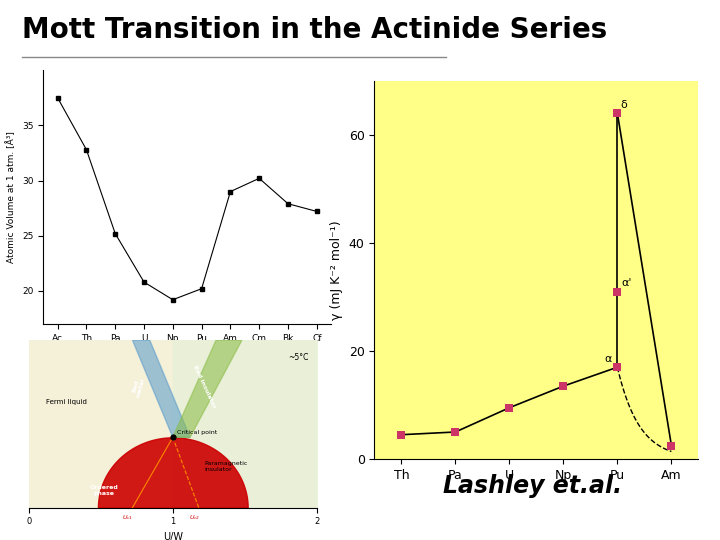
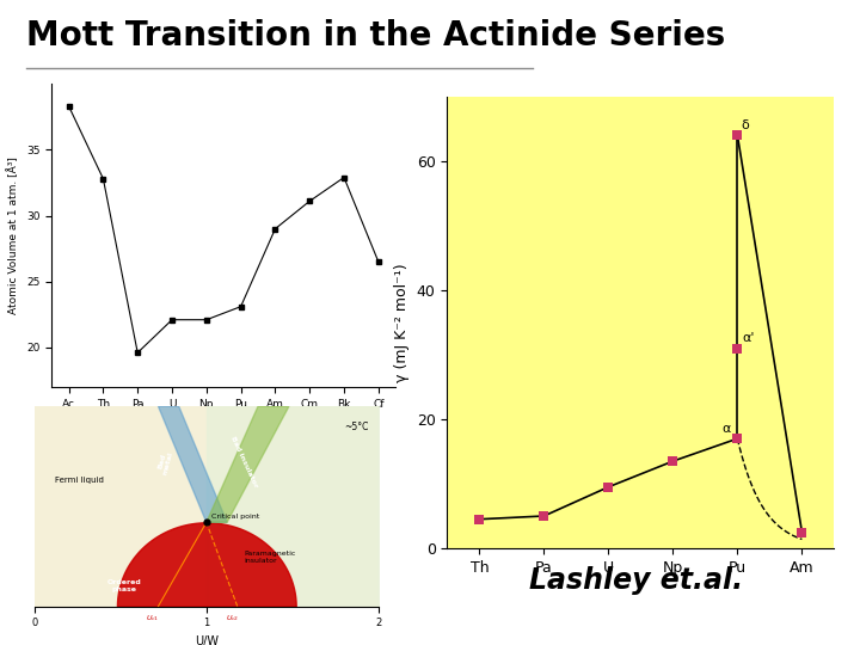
Ac: 37.5 -> 38.3
Pa: 25.2 -> 19.6
U: 20.8 -> 22.1
Np: 19.2 -> 22.1
Pu: 20.2 -> 23.1
Cm: 30.2 -> 31.1
Bk: 27.9 -> 32.9
Cf: 27.2 -> 26.5
